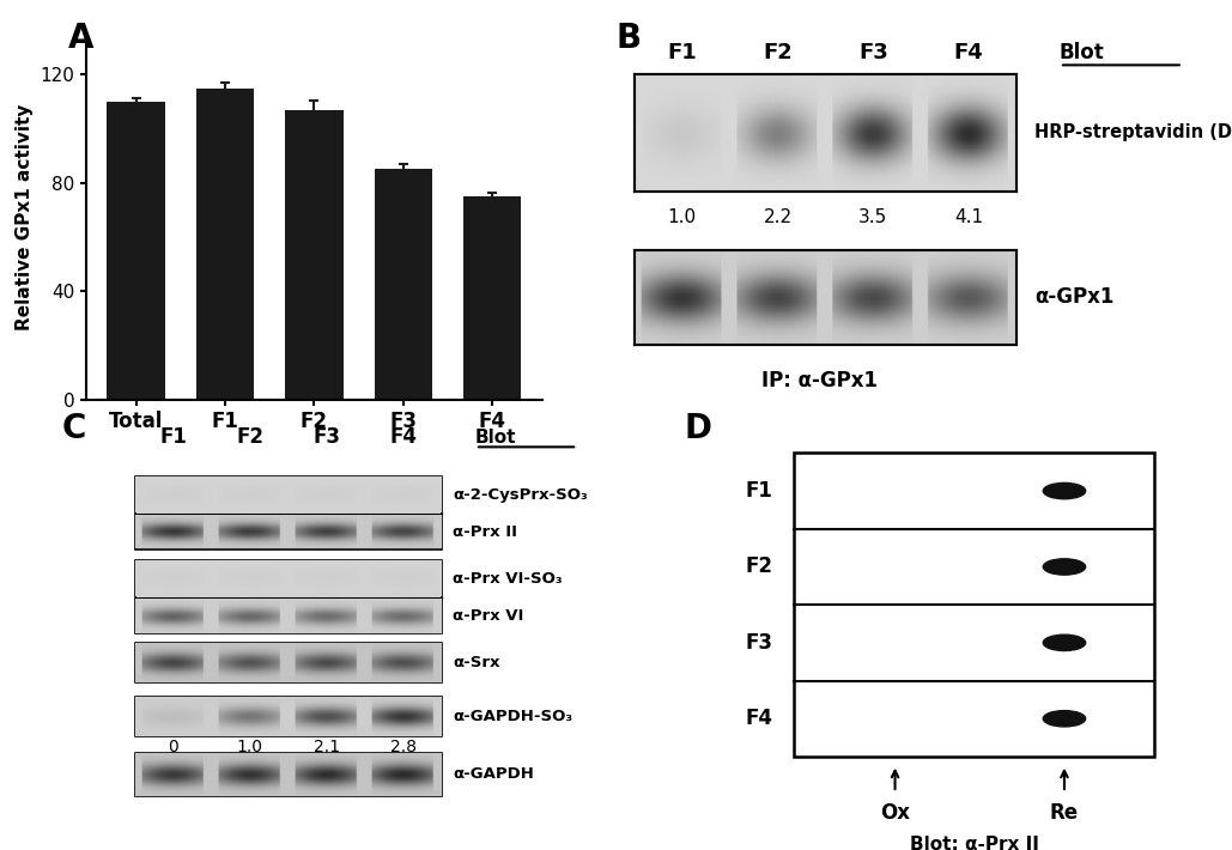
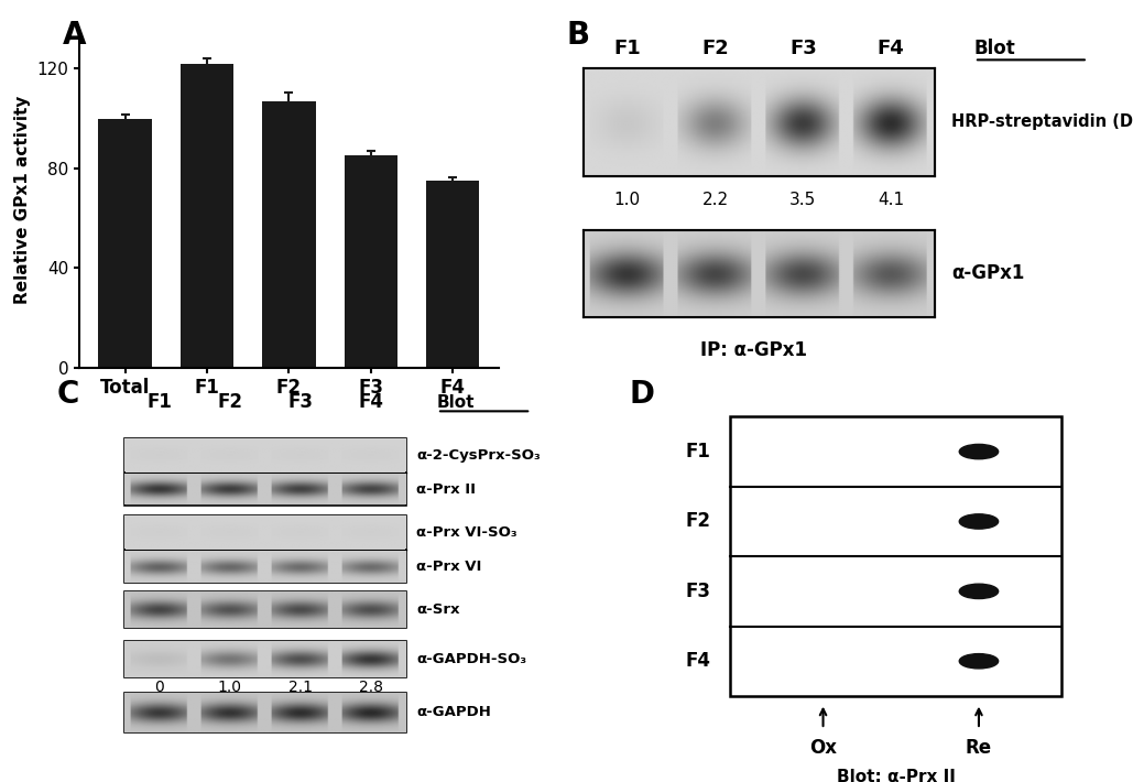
Total: 110 -> 100
F1: 115 -> 122
